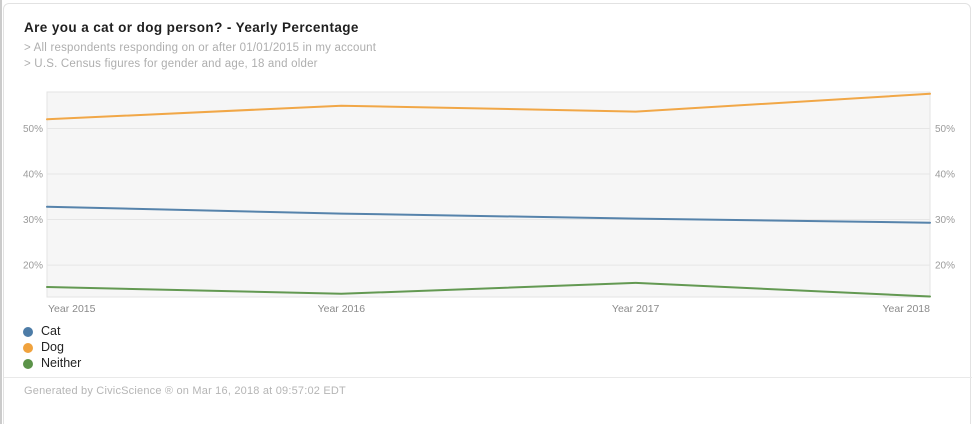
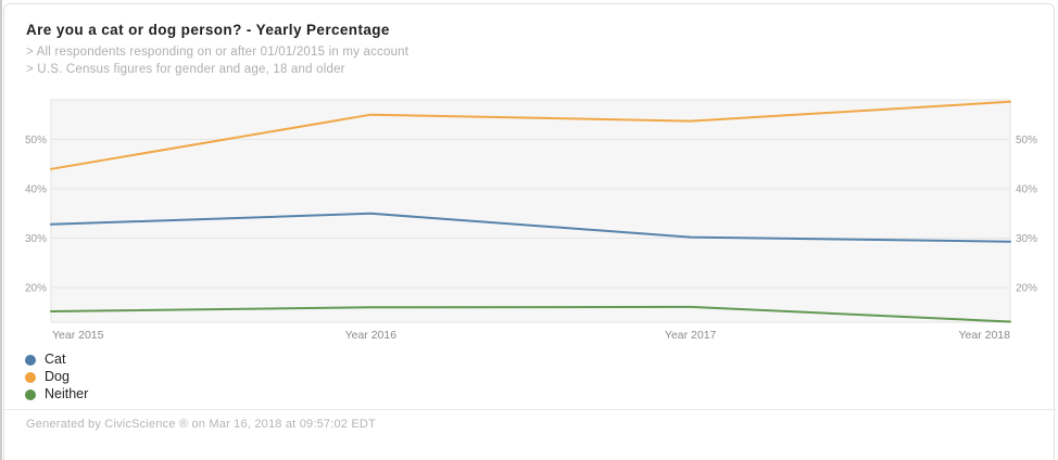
Dog/Year 2015: 52% -> 44%
Cat/Year 2016: 31% -> 35%
Neither/Year 2016: 14% -> 16%
